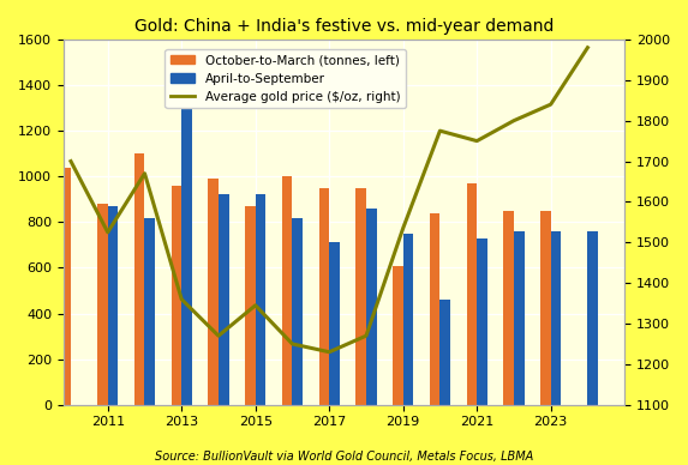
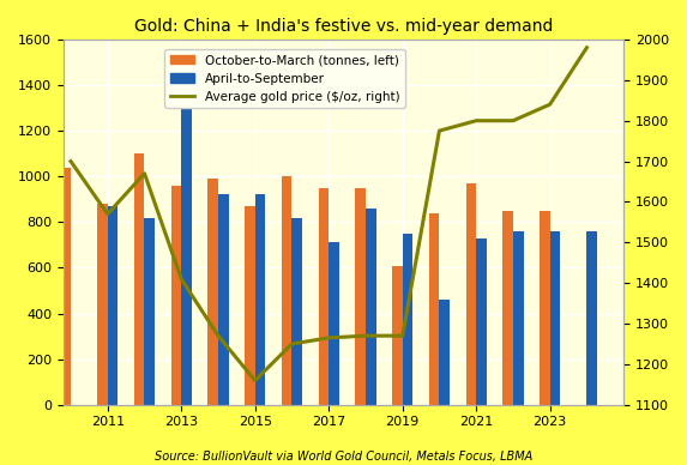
Average gold price ($/oz, right)/2011: 1525 -> 1570
Average gold price ($/oz, right)/2013: 1360 -> 1410
Average gold price ($/oz, right)/2015: 1345 -> 1160
Average gold price ($/oz, right)/2017: 1230 -> 1265
Average gold price ($/oz, right)/2019: 1535 -> 1270
Average gold price ($/oz, right)/2021: 1750 -> 1800
